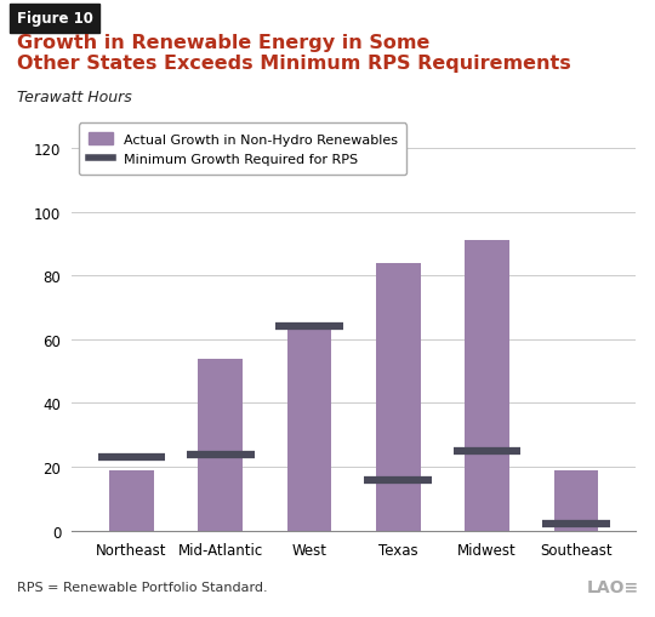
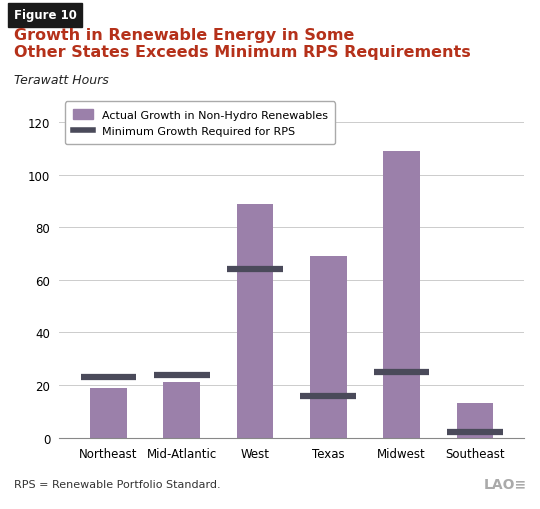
Mid-Atlantic: 54 -> 21
West: 64 -> 89
Texas: 84 -> 69
Midwest: 91 -> 109
Southeast: 19 -> 13
